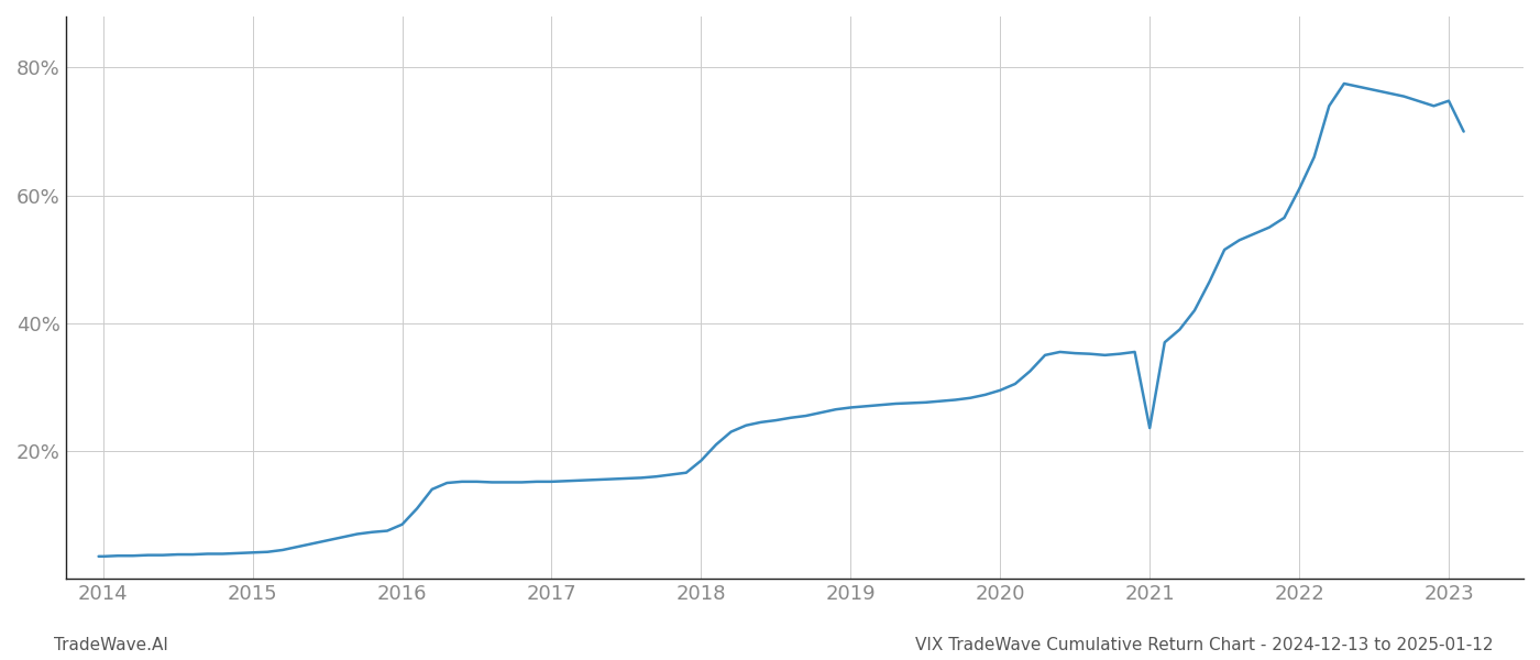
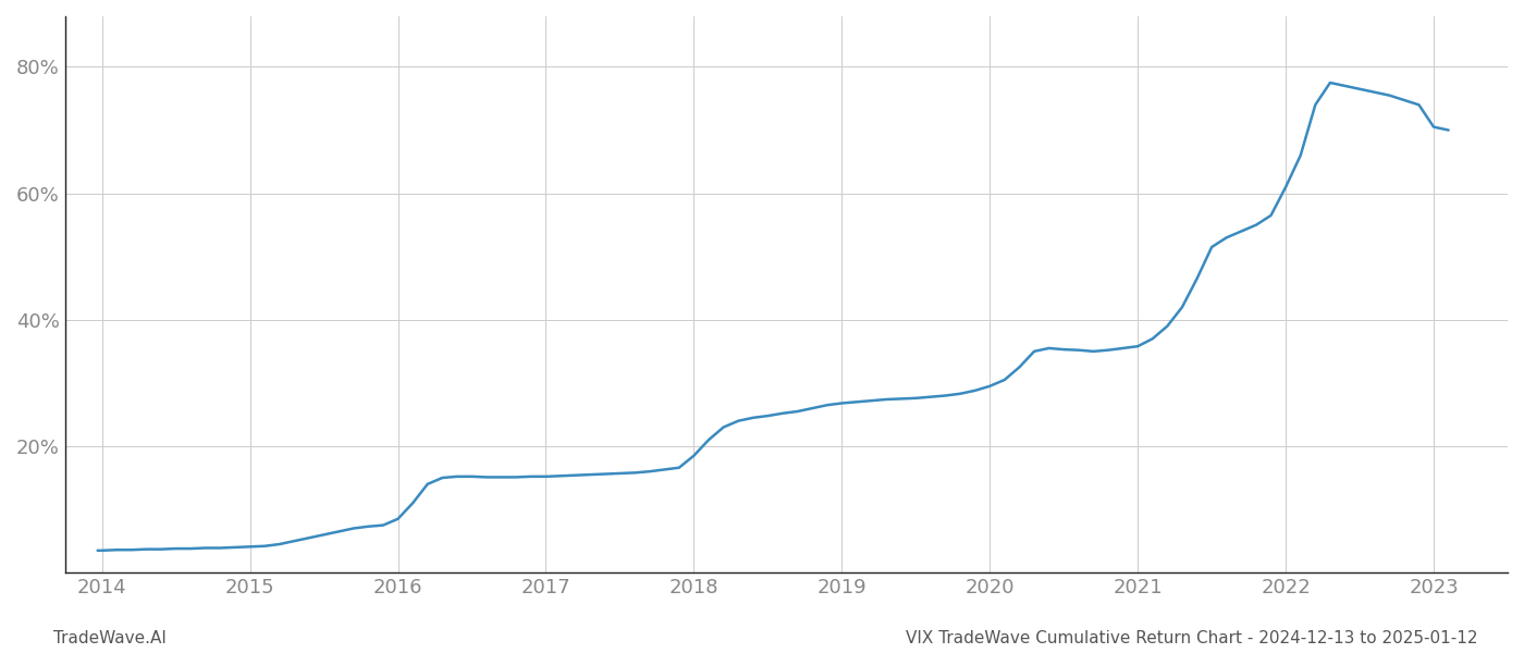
2021: 23.6% -> 35.8%
2023: 74.8% -> 70.5%
